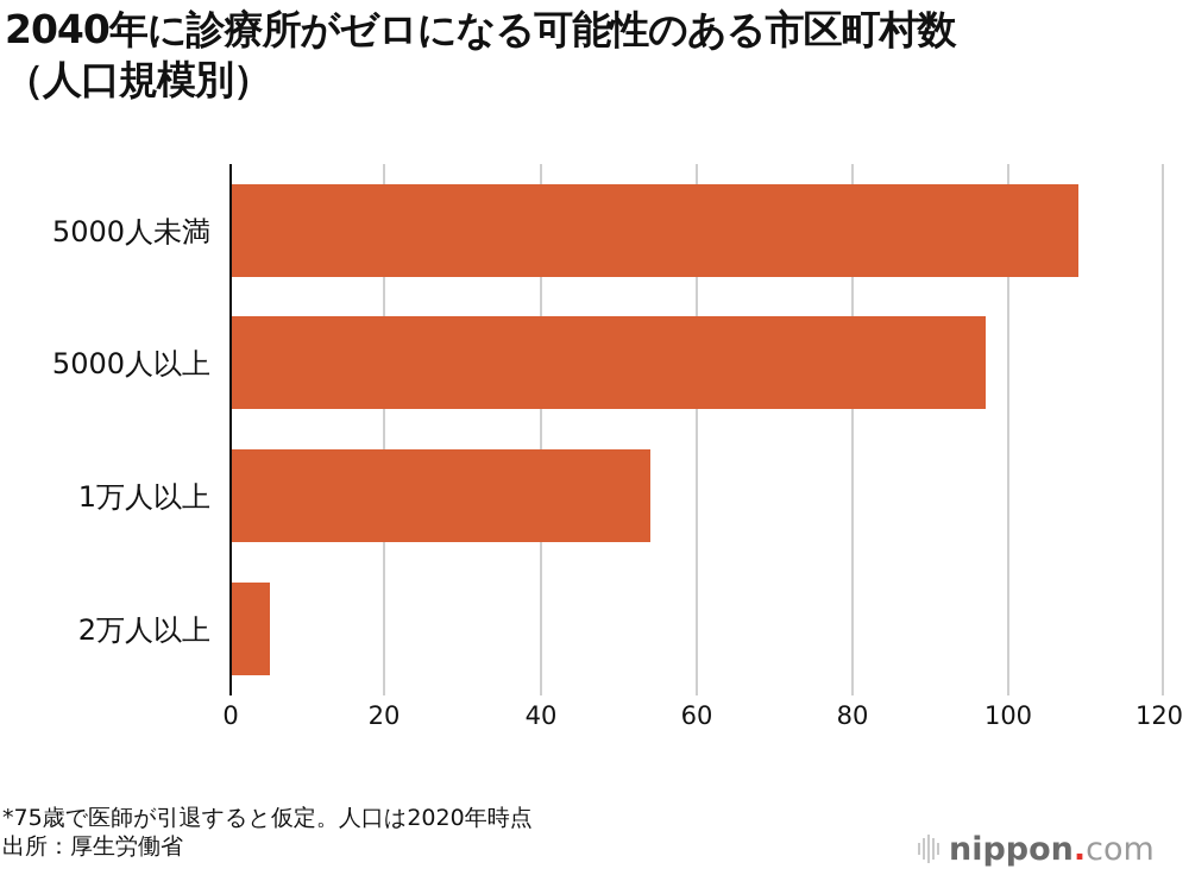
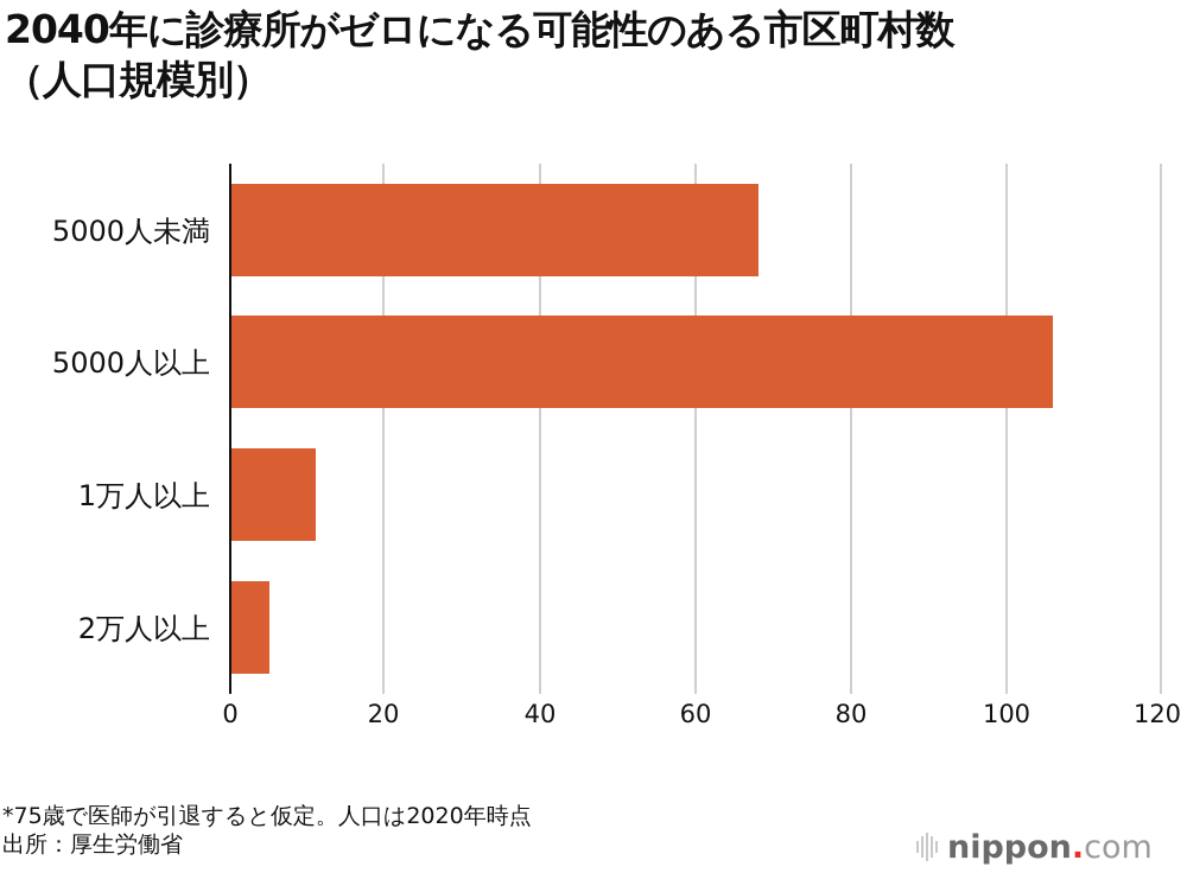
5000人未満: 109 -> 68
5000人以上: 97 -> 106
1万人以上: 54 -> 11
